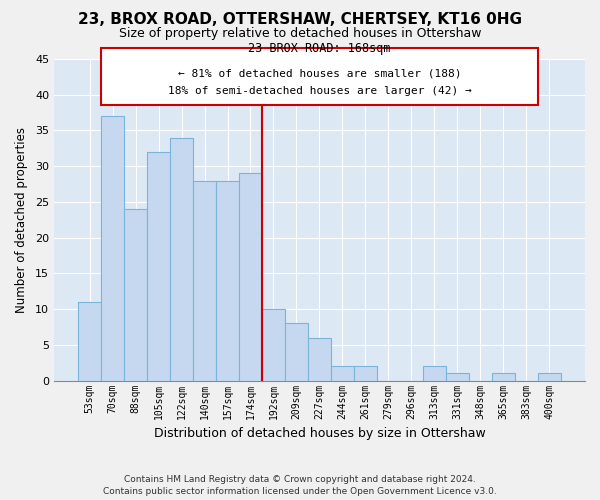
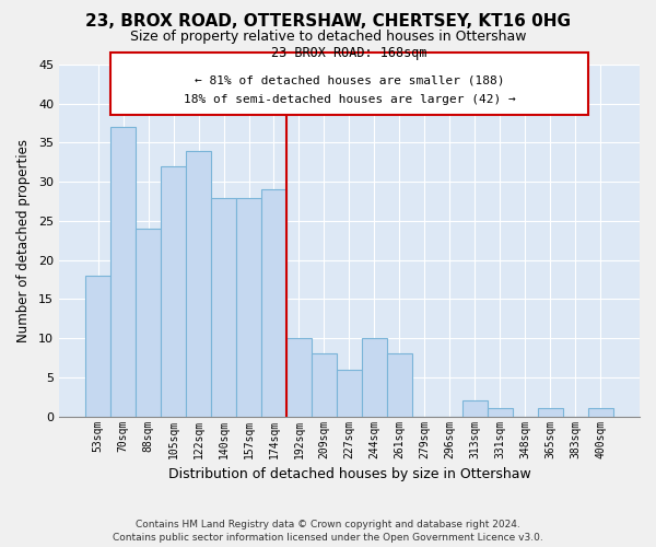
53sqm: 11 -> 18
244sqm: 2 -> 10
261sqm: 2 -> 8
